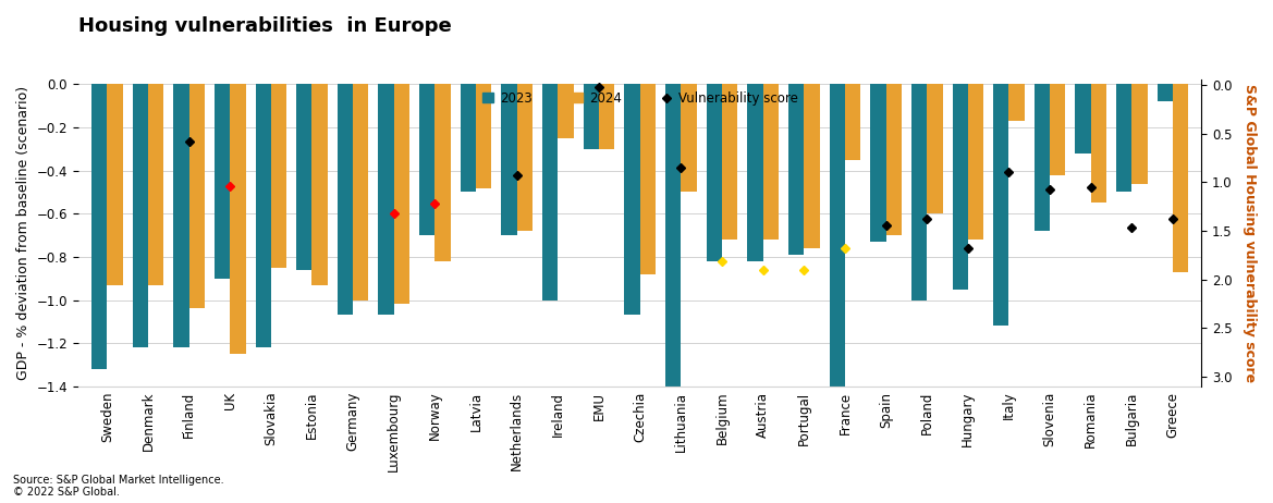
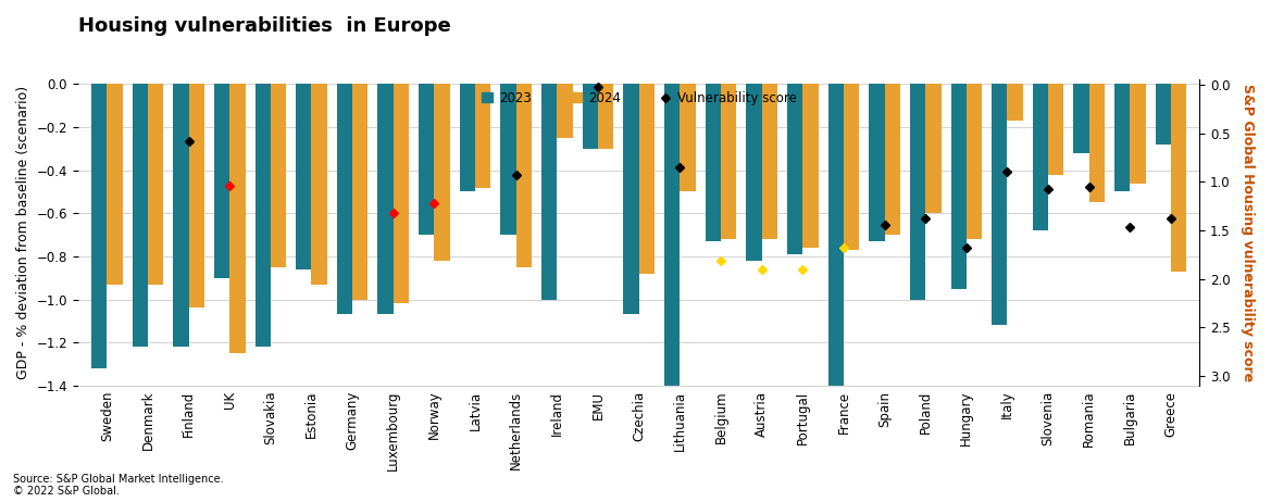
2024/Netherlands: -0.68 -> -0.85
2023/Belgium: -0.82 -> -0.73
2024/France: -0.35 -> -0.77
2023/Greece: -0.08 -> -0.28
